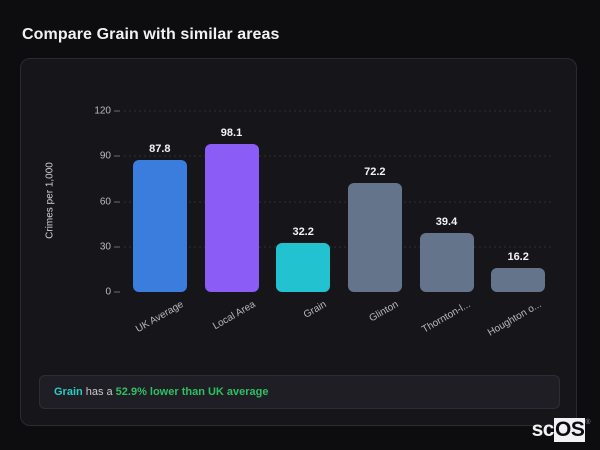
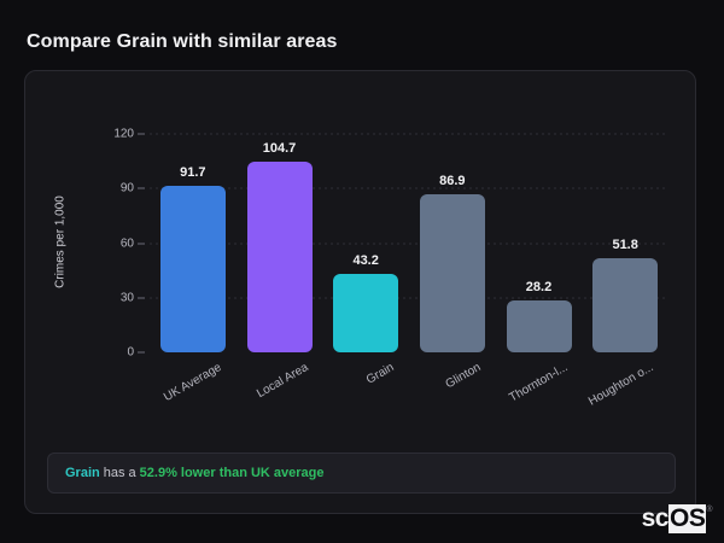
UK Average: 87.8 -> 91.7
Local Area: 98.1 -> 104.7
Grain: 32.2 -> 43.2
Glinton: 72.2 -> 86.9
Thornton-l...: 39.4 -> 28.2
Houghton o...: 16.2 -> 51.8
